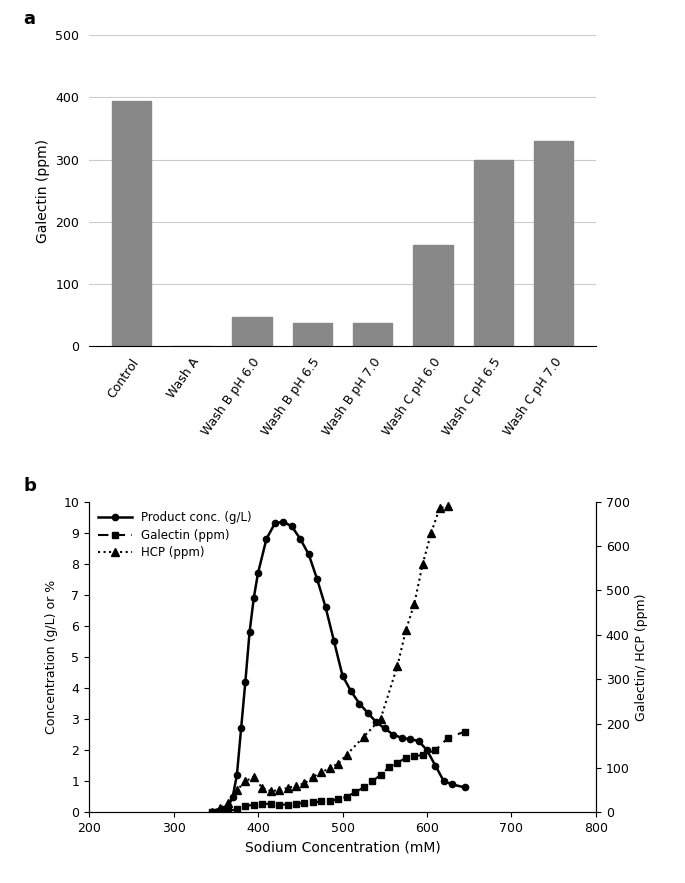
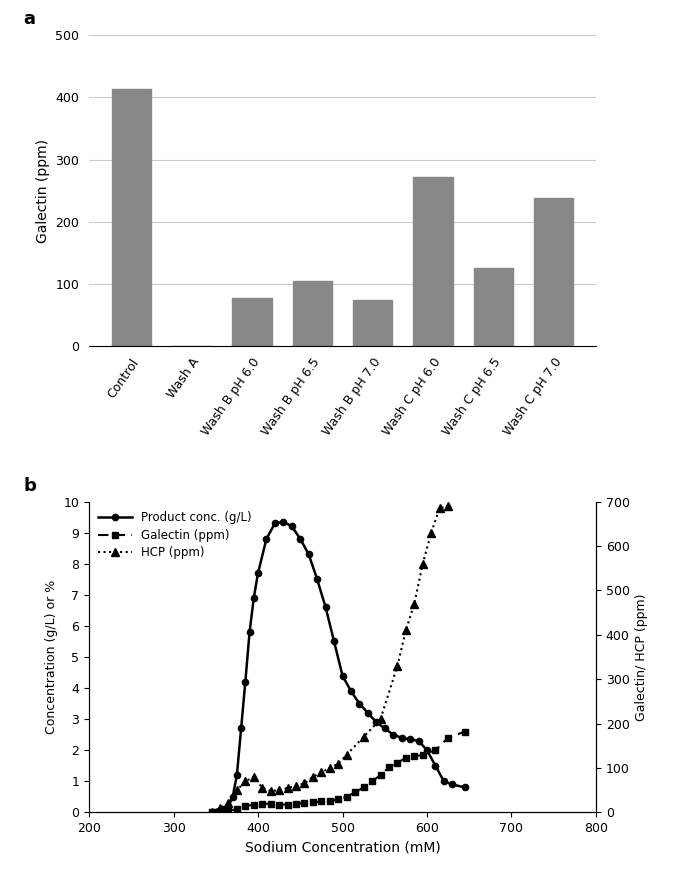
Control: 395 -> 414
Wash B pH 6.0: 47 -> 78
Wash B pH 6.5: 38 -> 104
Wash B pH 7.0: 37 -> 74
Wash C pH 6.0: 163 -> 272
Wash C pH 6.5: 300 -> 126
Wash C pH 7.0: 330 -> 238
